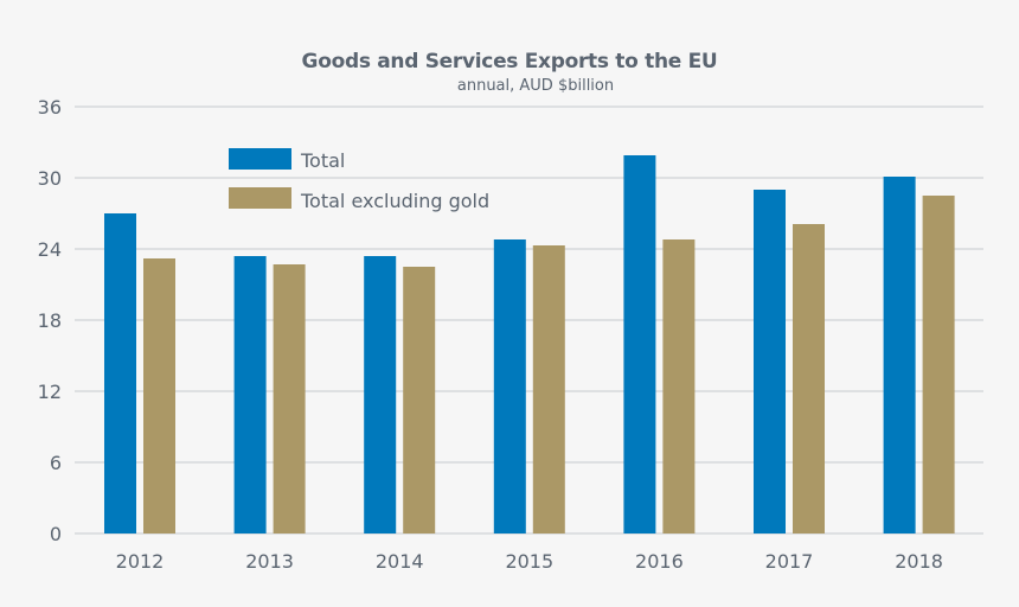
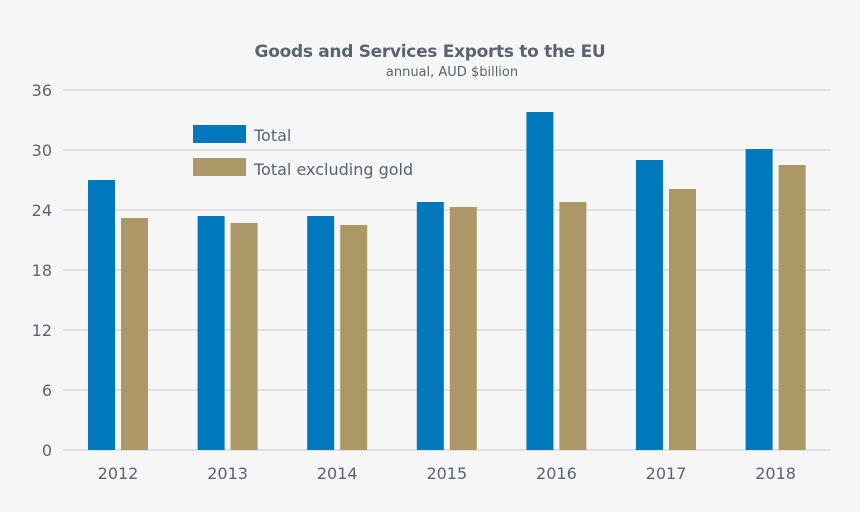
Total/2016: 31.9 -> 33.8
